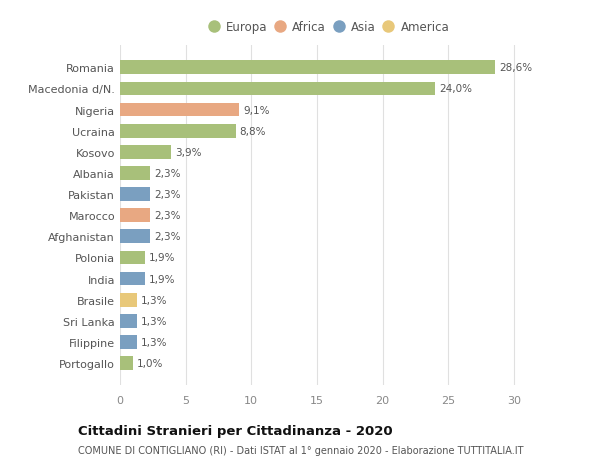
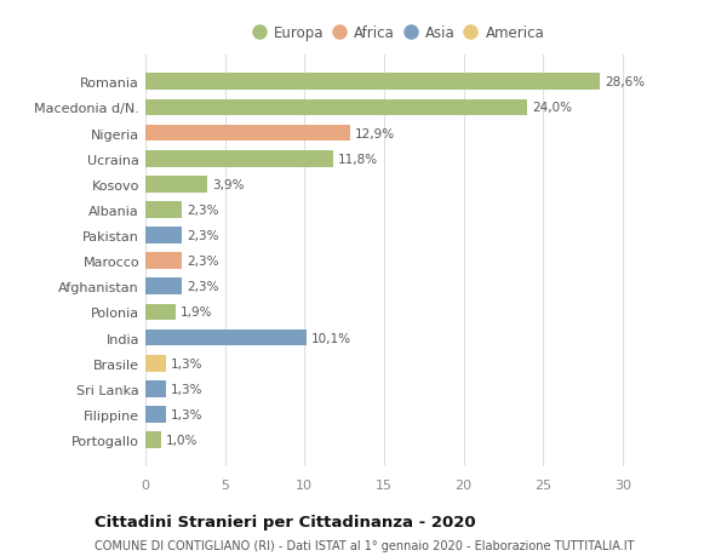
Nigeria: 9,1% -> 12,9%
Ucraina: 8,8% -> 11,8%
India: 1,9% -> 10,1%
